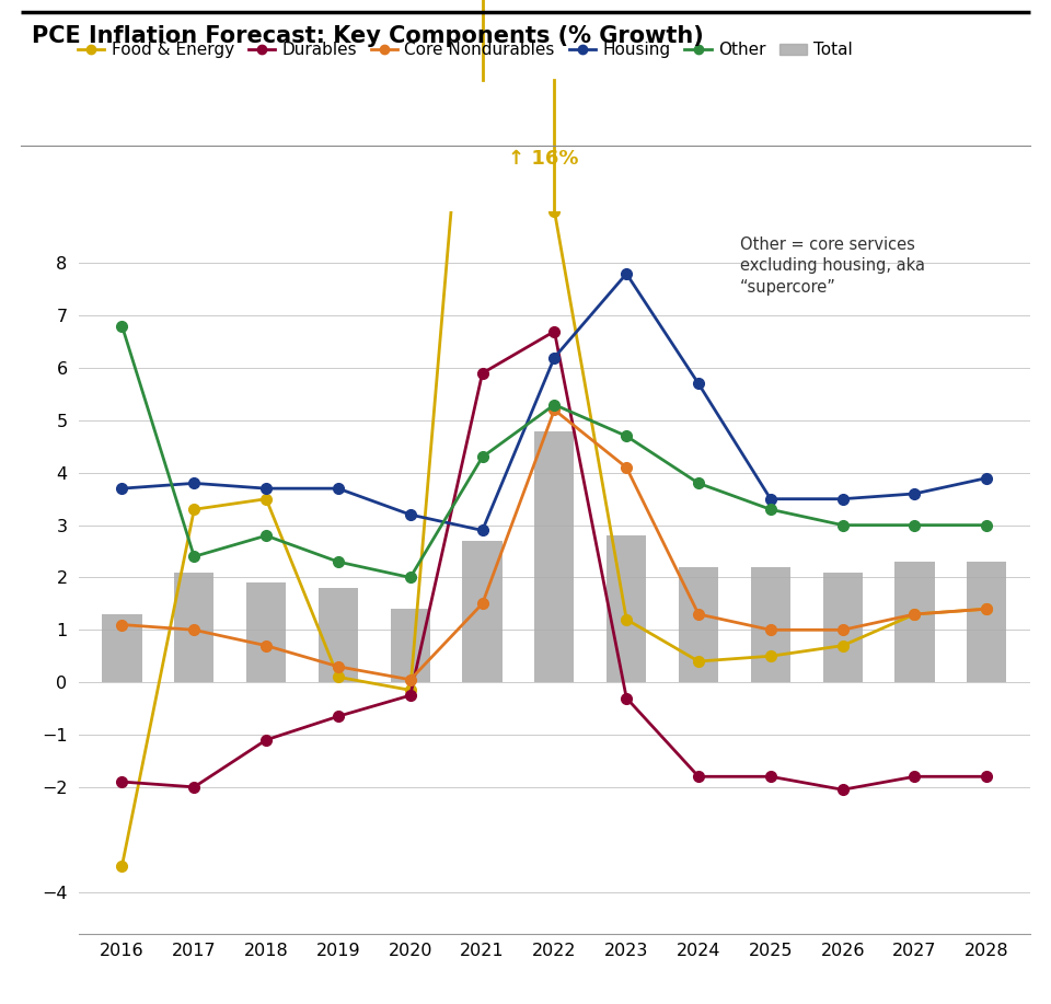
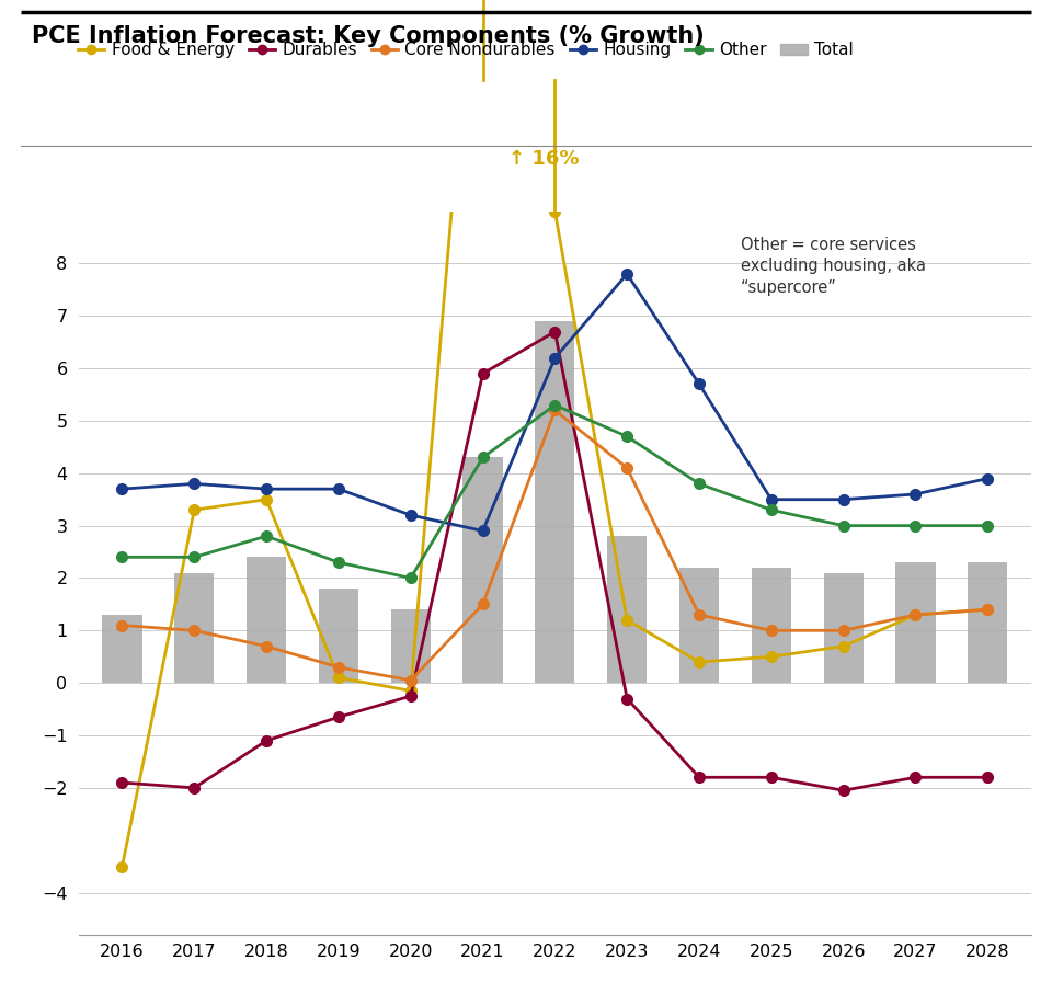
Other/2016: 6.8 -> 2.4
Total/2018: 1.9 -> 2.4
Total/2021: 2.7 -> 4.3
Total/2022: 4.8 -> 6.9
